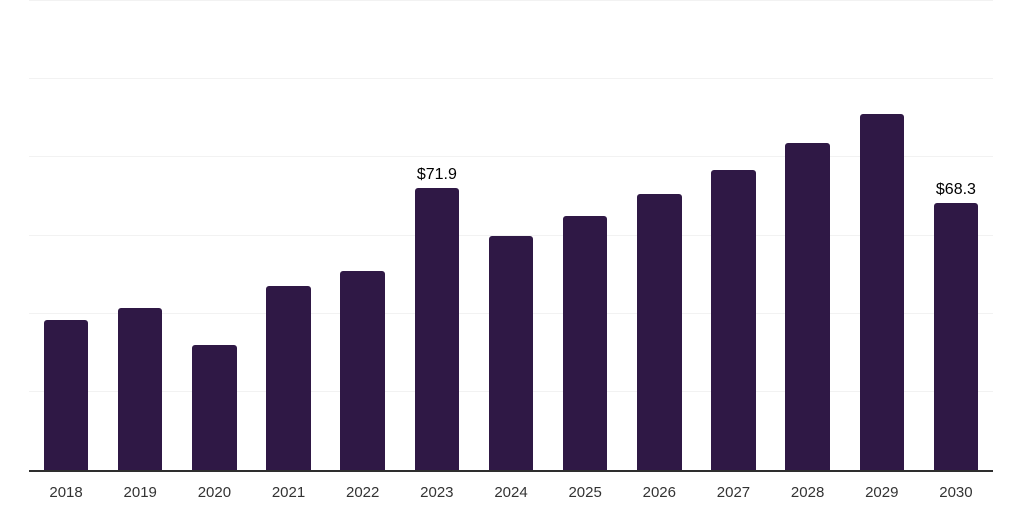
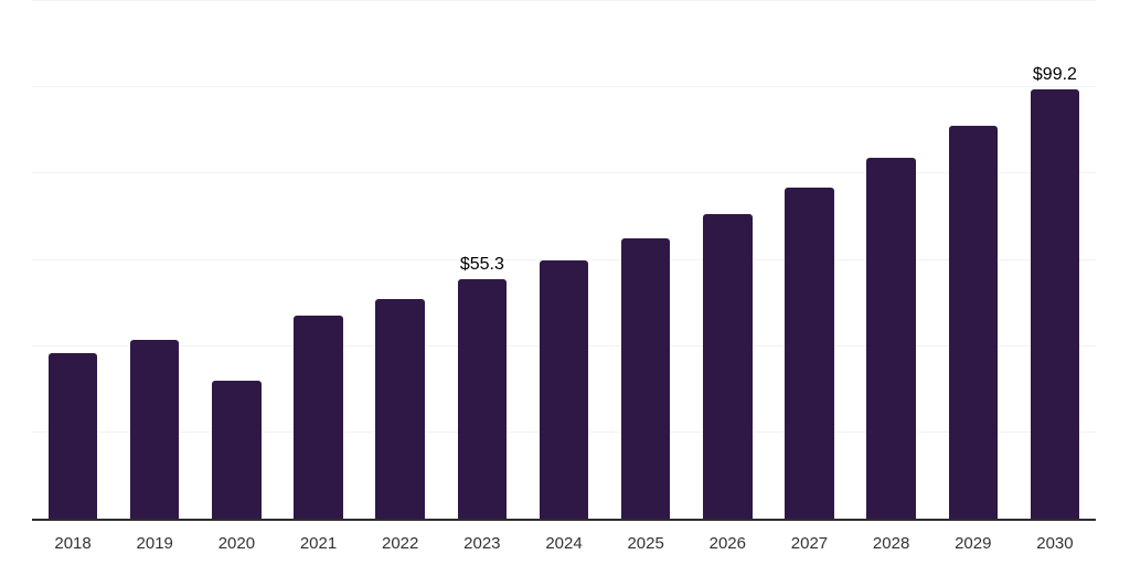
2023: $71.9 -> $55.3
2030: $68.3 -> $99.2
